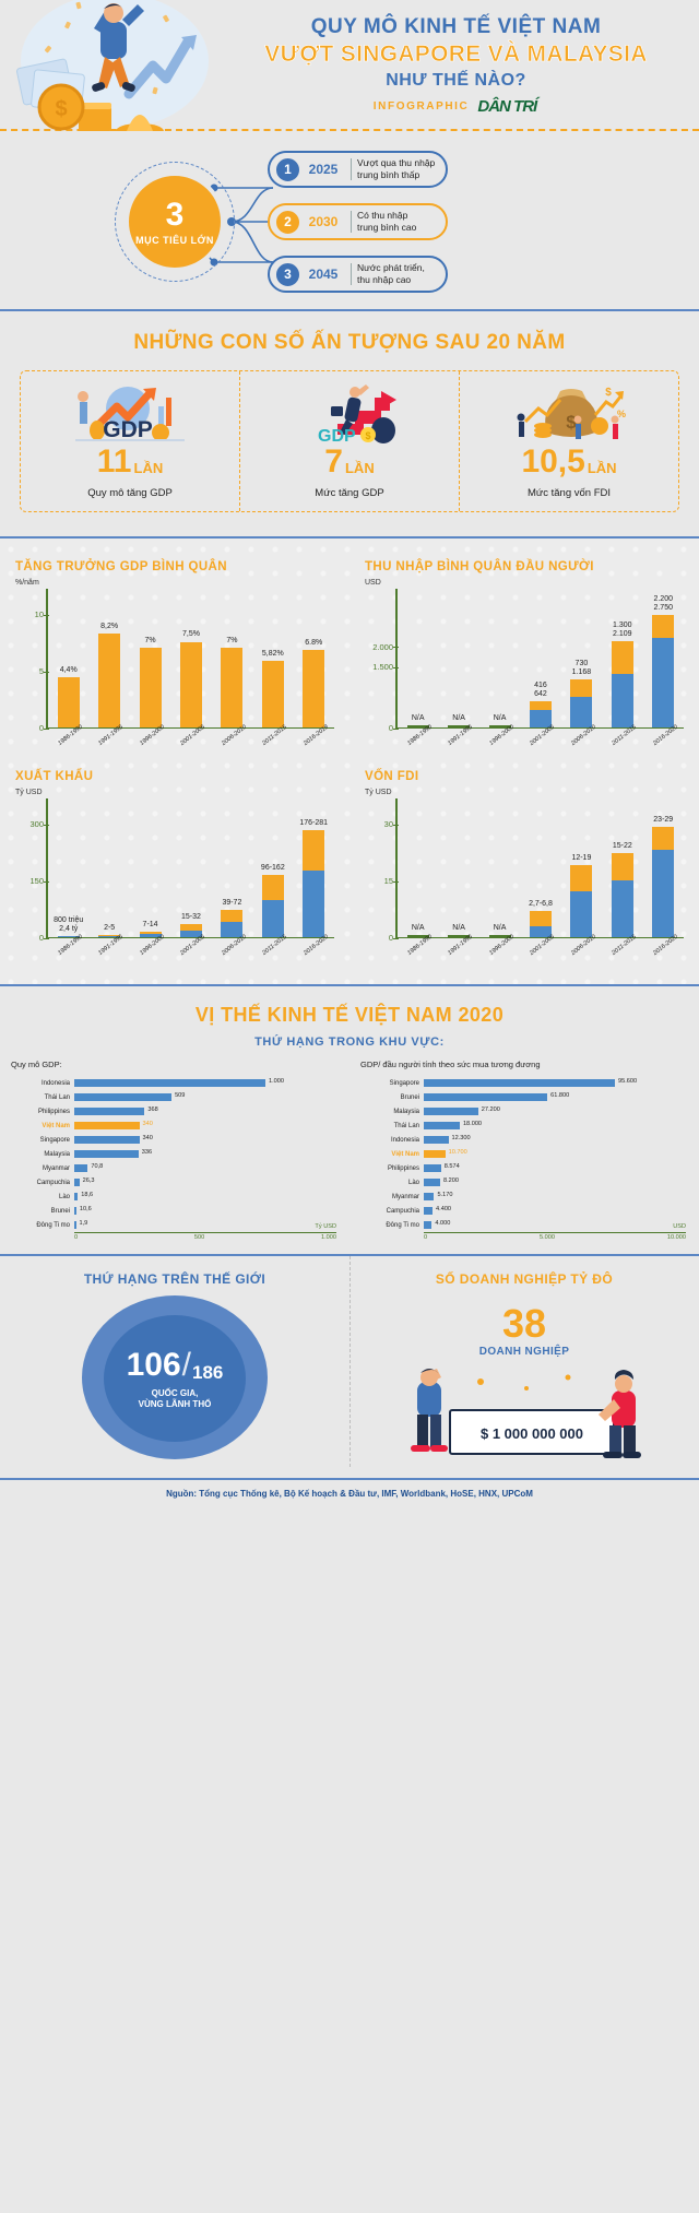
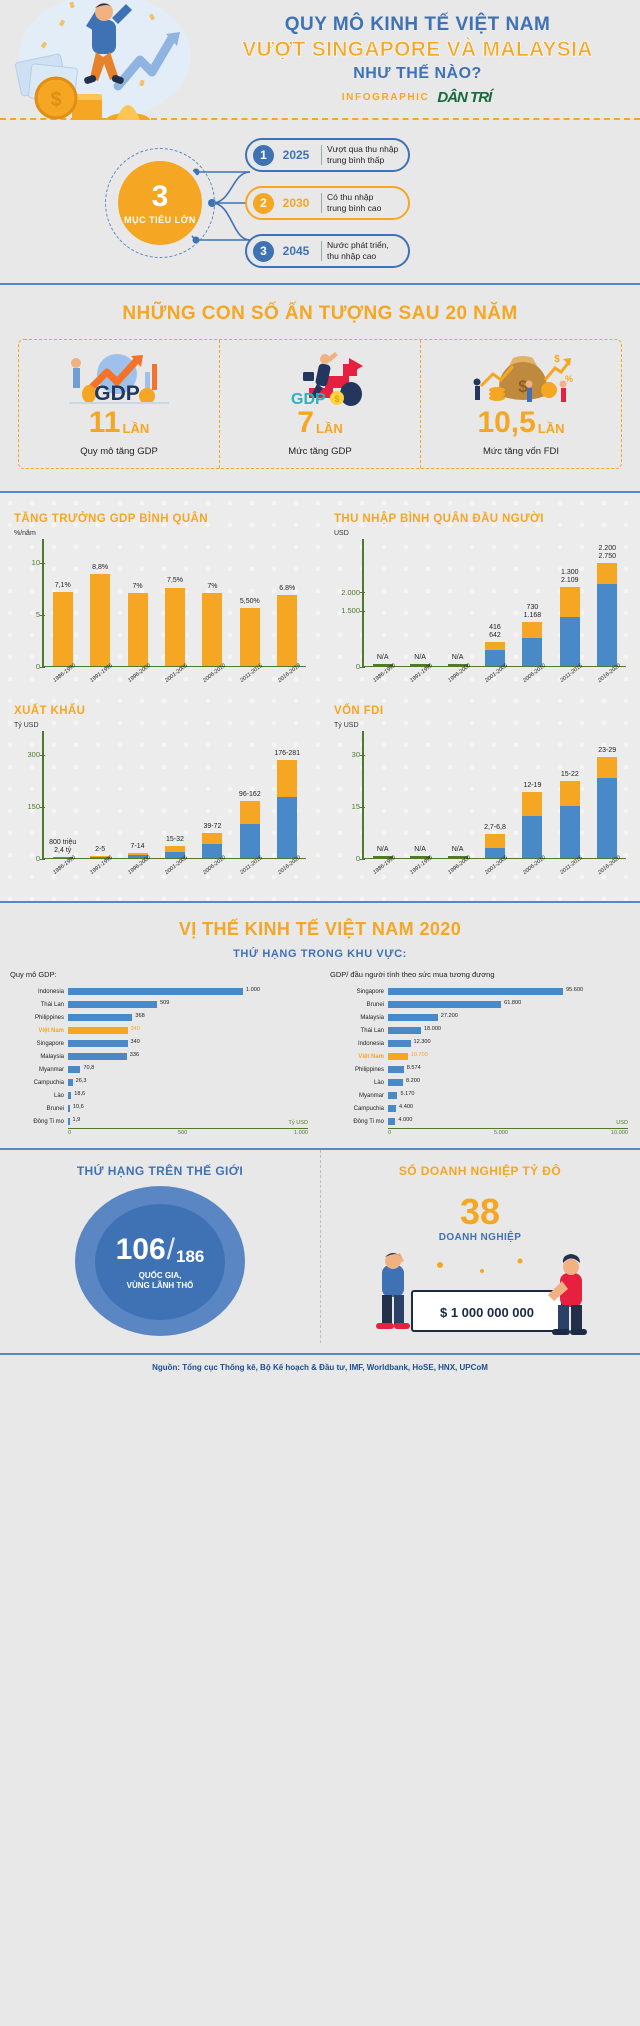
TĂNG TRƯỞNG GDP BÌNH QUÂN/1986-1990: 4,4% -> 7,1%
TĂNG TRƯỞNG GDP BÌNH QUÂN/1991-1995: 8,2% -> 8,8%
TĂNG TRƯỞNG GDP BÌNH QUÂN/2011-2015: 5,82% -> 5,50%
